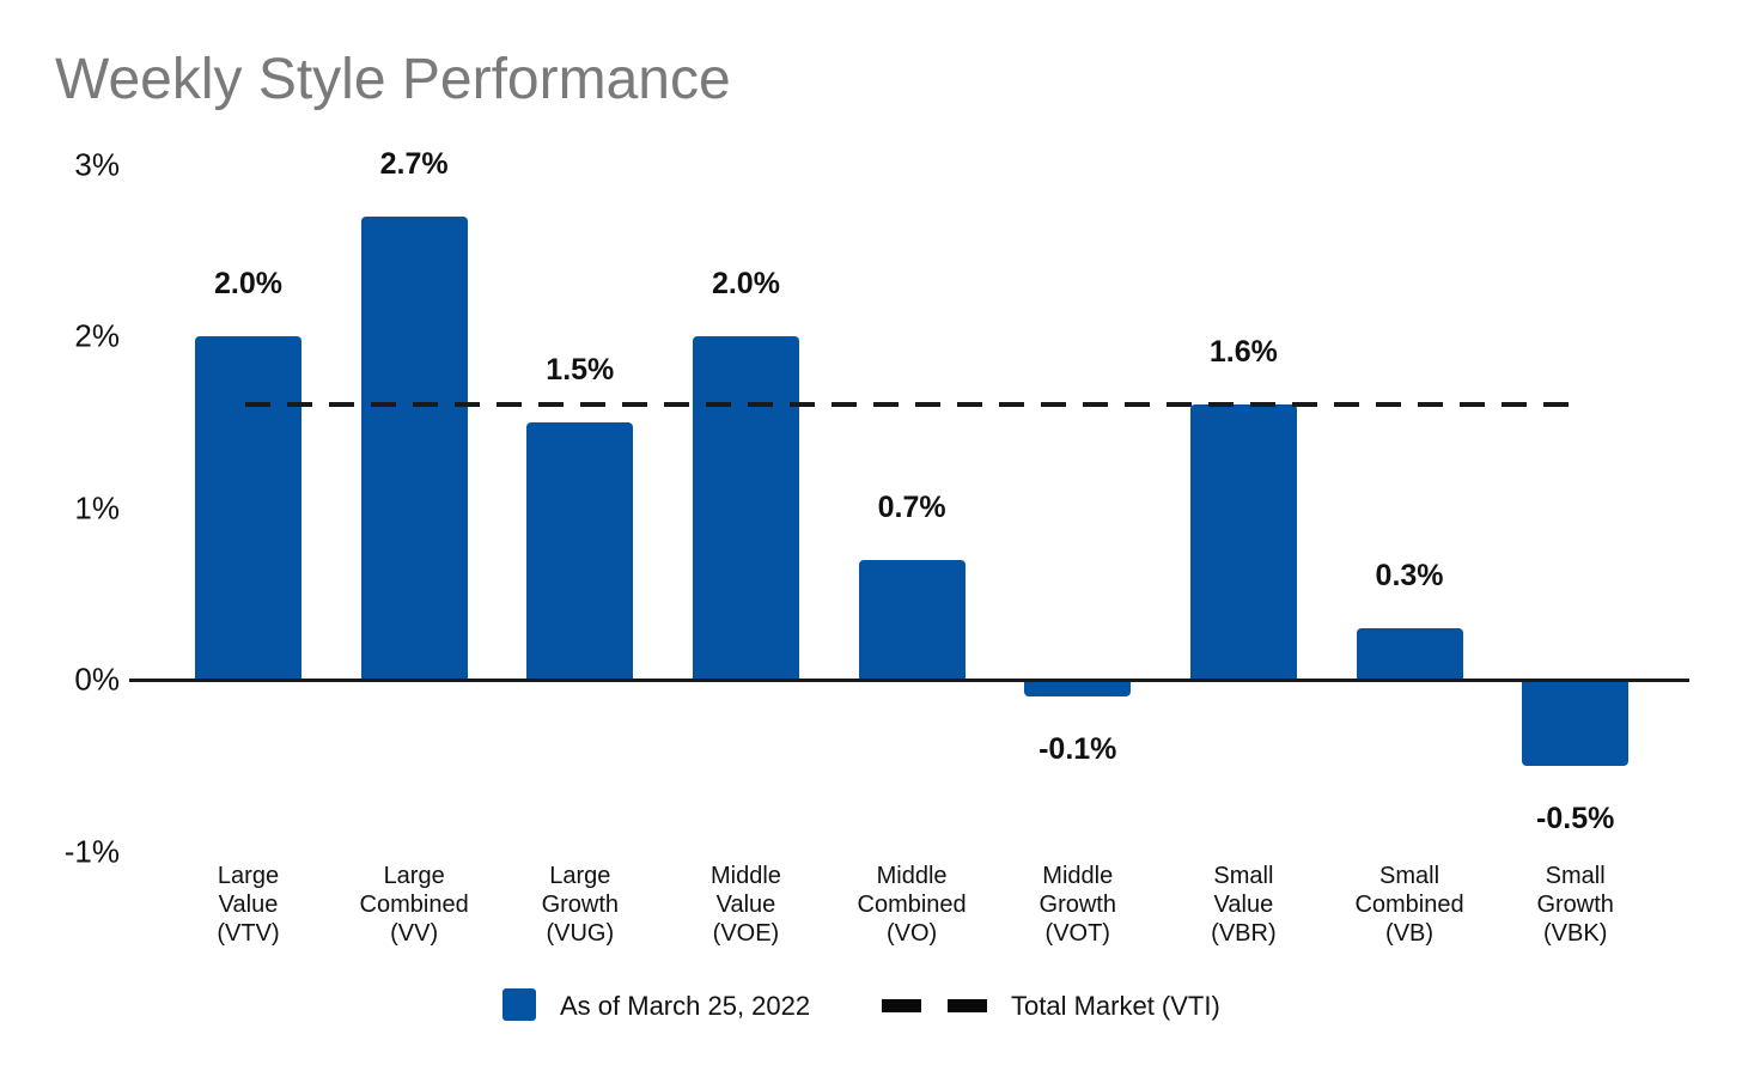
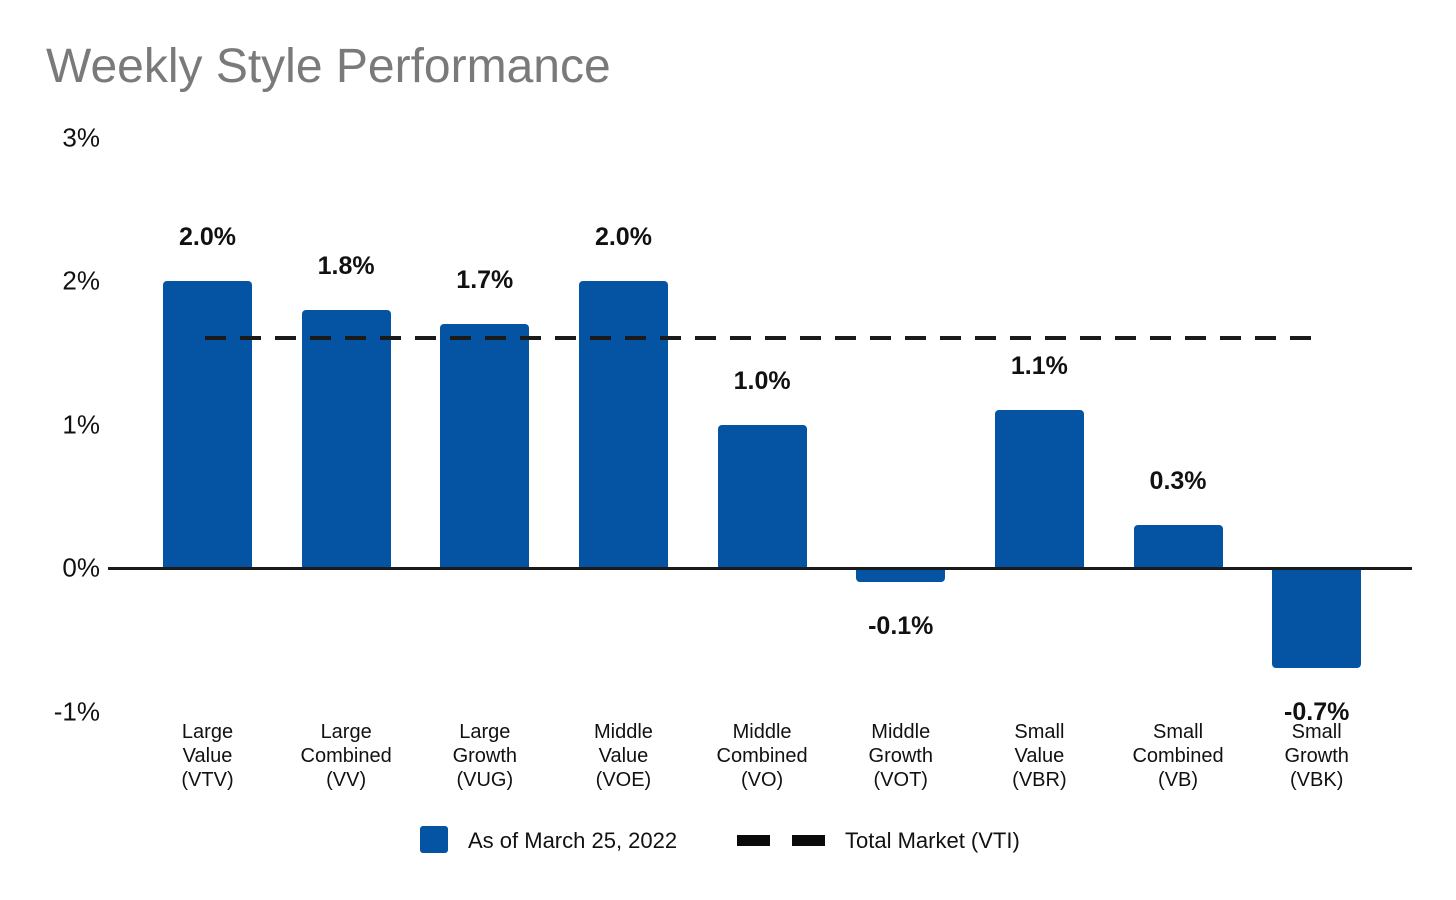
Large Combined (VV): 2.7% -> 1.8%
Large Growth (VUG): 1.5% -> 1.7%
Middle Combined (VO): 0.7% -> 1.0%
Small Value (VBR): 1.6% -> 1.1%
Small Growth (VBK): -0.5% -> -0.7%
